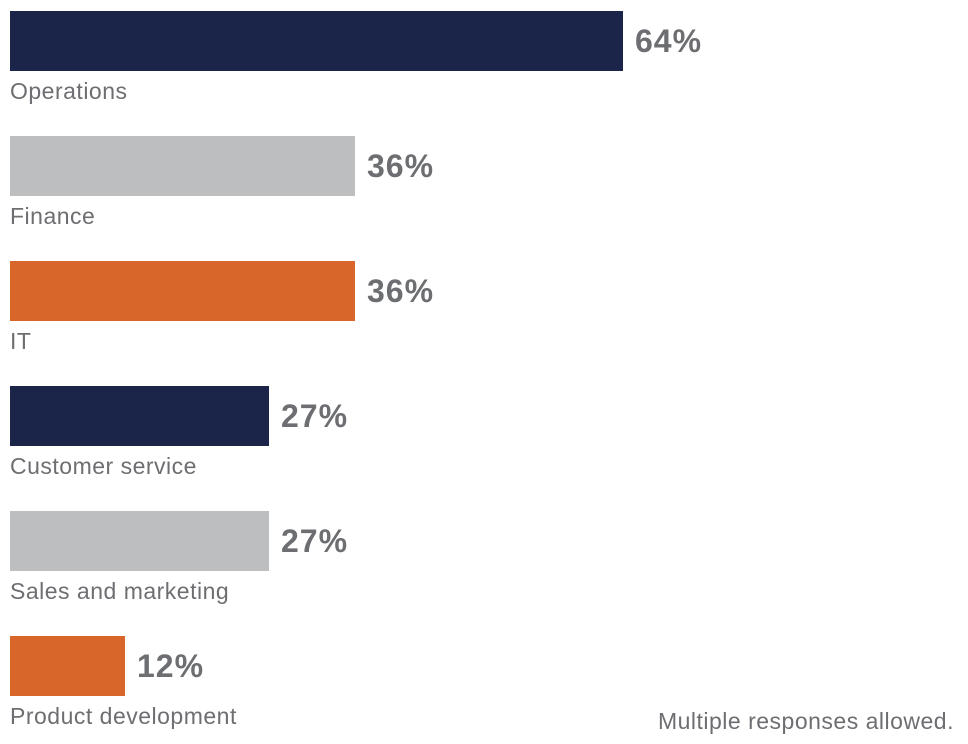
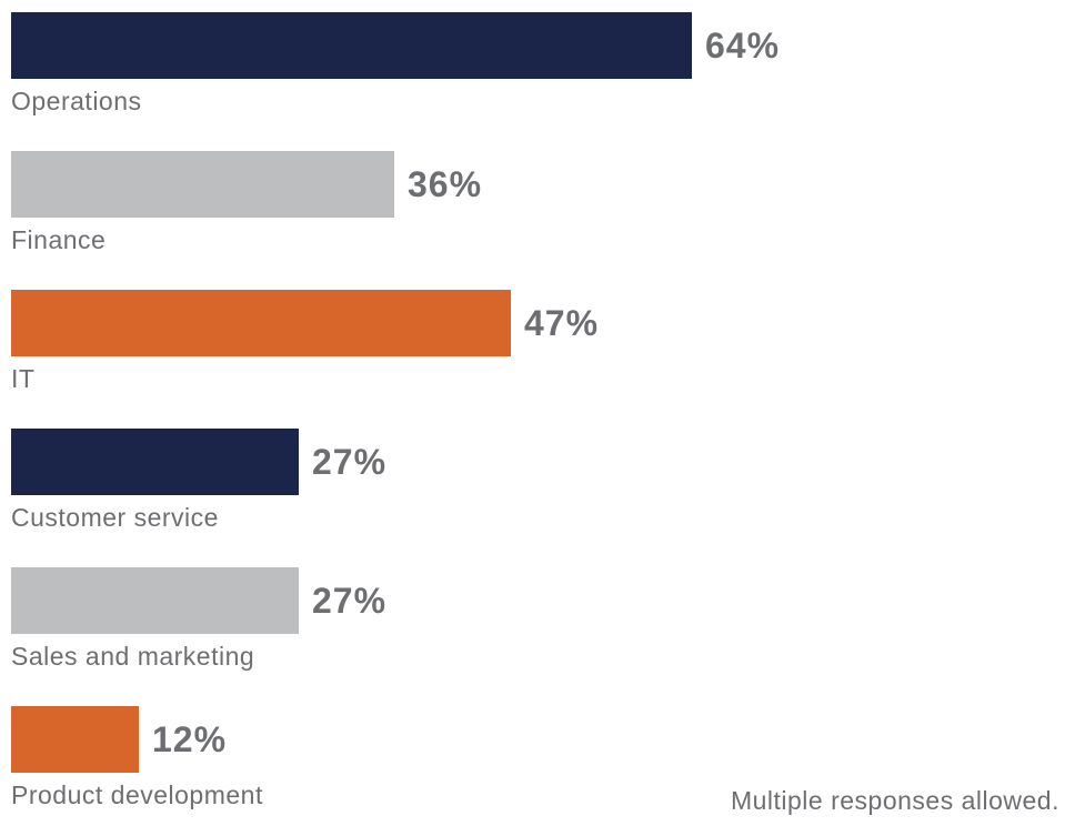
IT: 36% -> 47%
